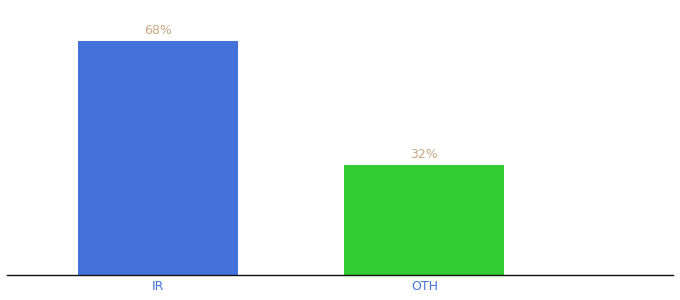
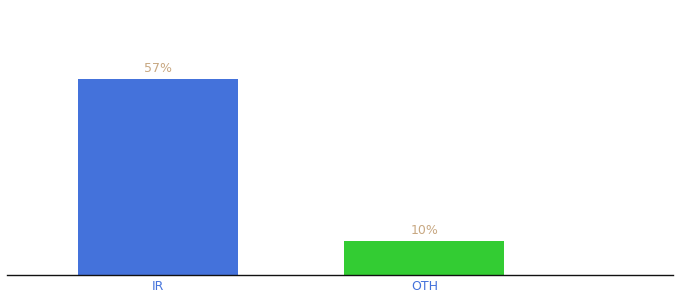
IR: 68% -> 57%
OTH: 32% -> 10%
